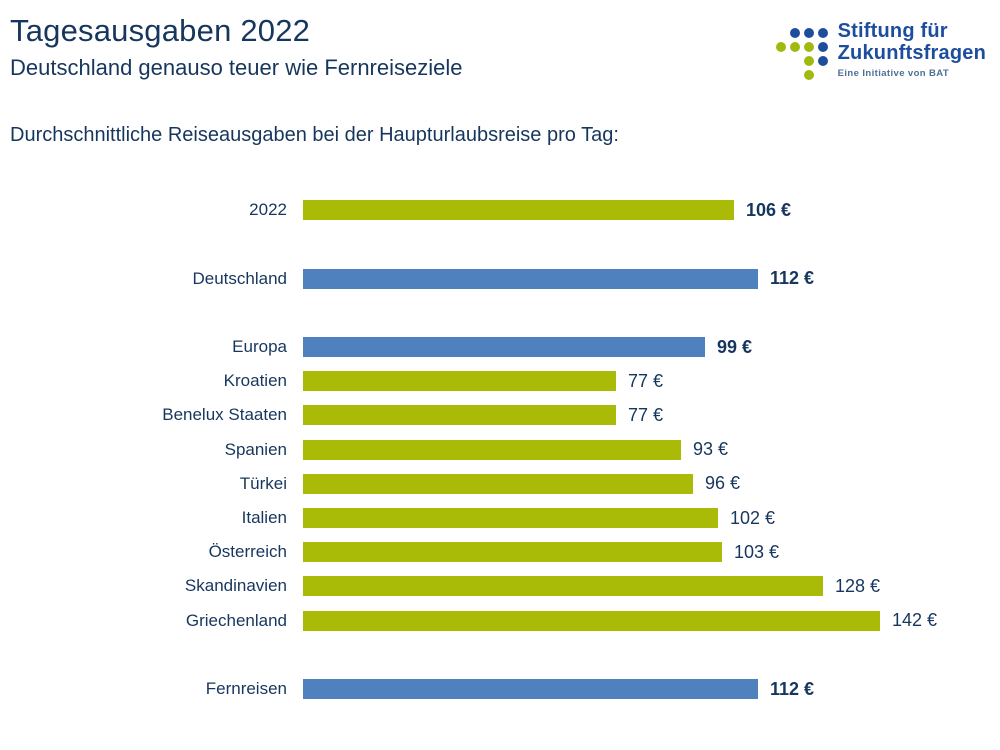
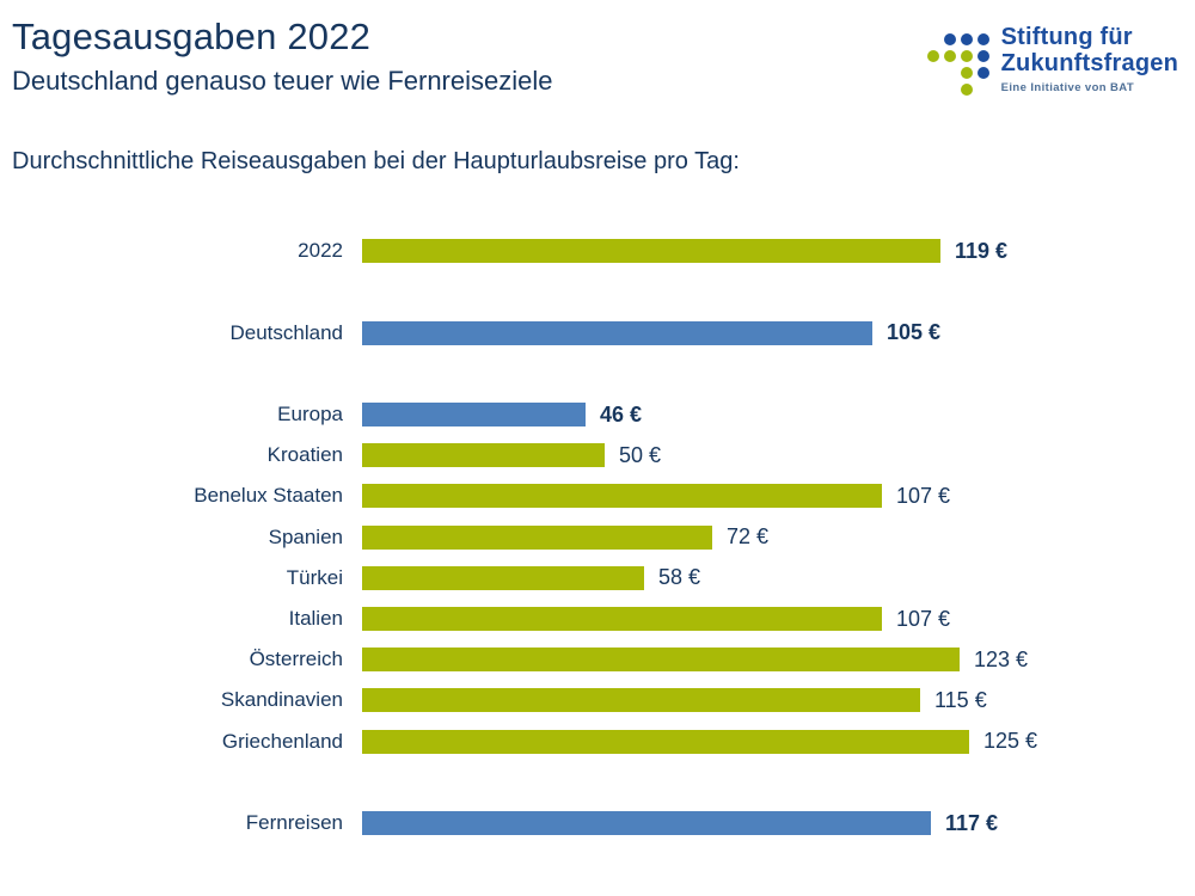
2022: 106 -> 119
Deutschland: 112 -> 105
Europa: 99 -> 46
Kroatien: 77 -> 50
Benelux Staaten: 77 -> 107
Spanien: 93 -> 72
Türkei: 96 -> 58
Italien: 102 -> 107
Österreich: 103 -> 123
Skandinavien: 128 -> 115
Griechenland: 142 -> 125
Fernreisen: 112 -> 117
